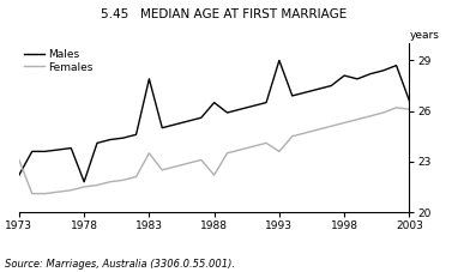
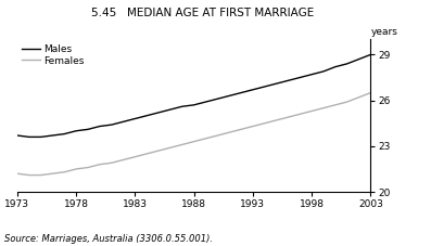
Males/1973: 22.2 -> 23.7
Females/1973: 23.1 -> 21.2
Males/1978: 21.8 -> 24.0
Males/1983: 27.9 -> 24.8
Females/1983: 23.5 -> 22.3
Males/1988: 26.5 -> 25.7
Females/1988: 22.2 -> 23.3
Males/1993: 29.0 -> 26.7
Females/1993: 23.6 -> 24.3
Males/1998: 28.1 -> 27.7
Males/2003: 26.6 -> 29.0
Females/2003: 26.1 -> 26.5
